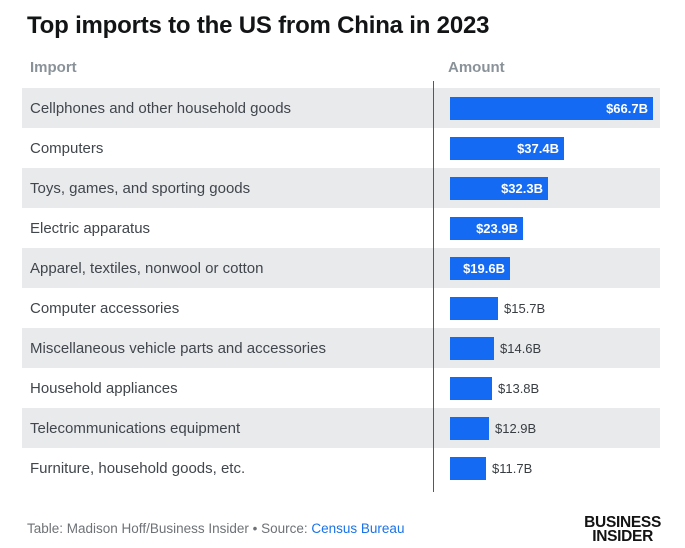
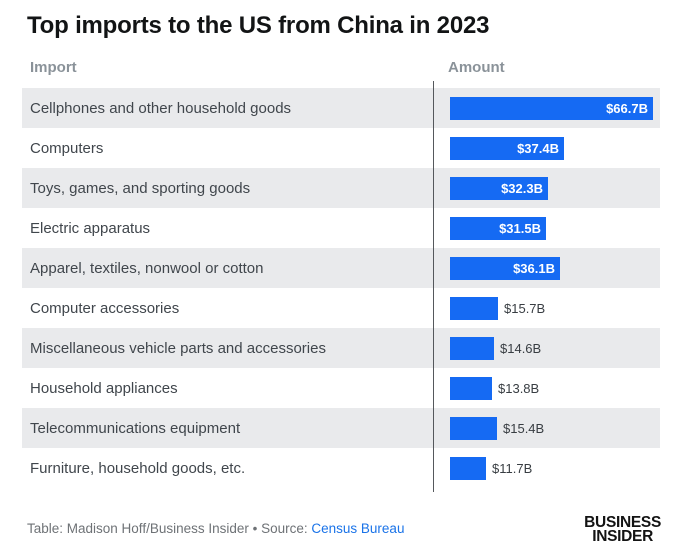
Electric apparatus: $23.9B -> $31.5B
Apparel, textiles, nonwool or cotton: $19.6B -> $36.1B
Telecommunications equipment: $12.9B -> $15.4B
